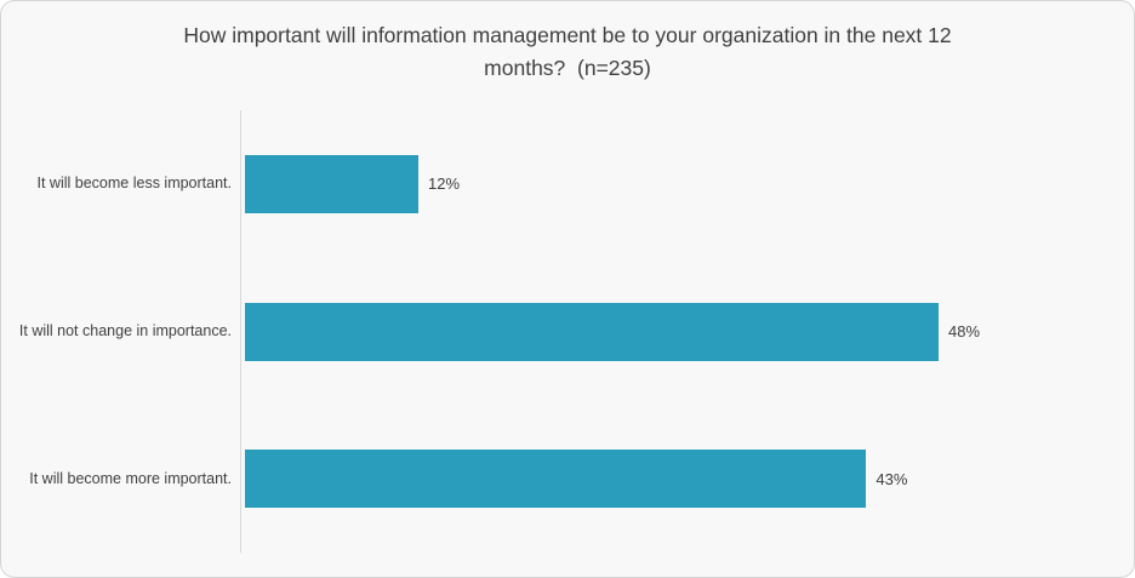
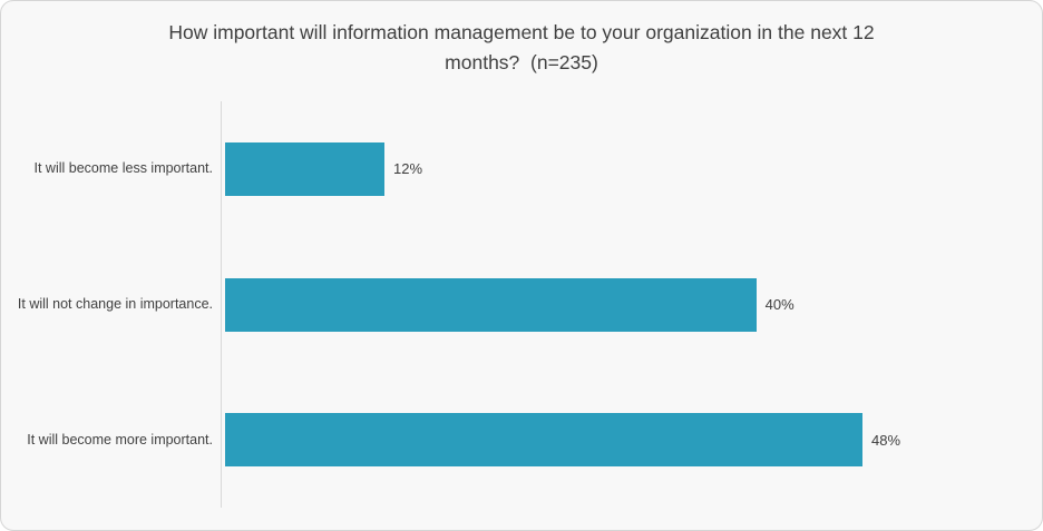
It will not change in importance.: 48% -> 40%
It will become more important.: 43% -> 48%
